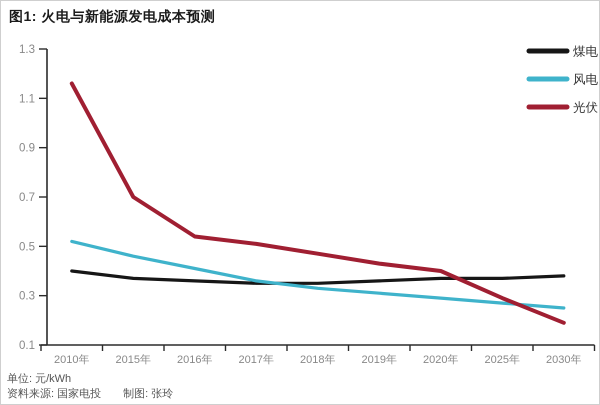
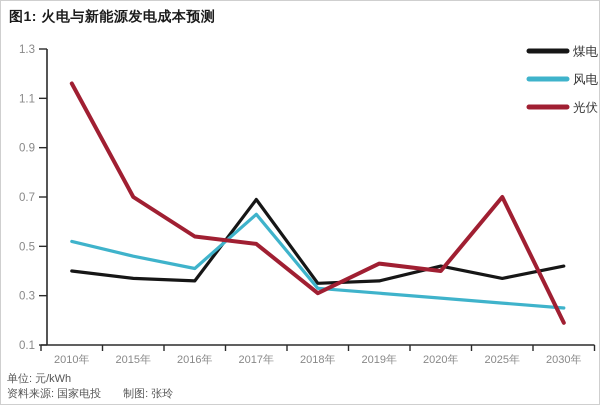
煤电/2017年: 0.35 -> 0.69
风电/2017年: 0.36 -> 0.63
光伏/2018年: 0.47 -> 0.31
煤电/2020年: 0.37 -> 0.42
光伏/2025年: 0.29 -> 0.70
煤电/2030年: 0.38 -> 0.42
